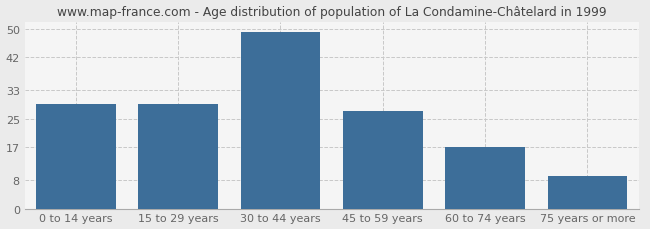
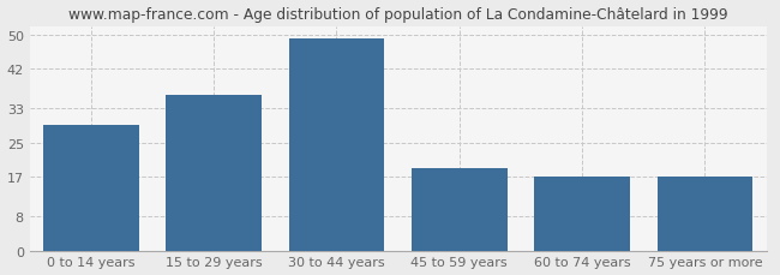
15 to 29 years: 29 -> 36
45 to 59 years: 27 -> 19
75 years or more: 9 -> 17
